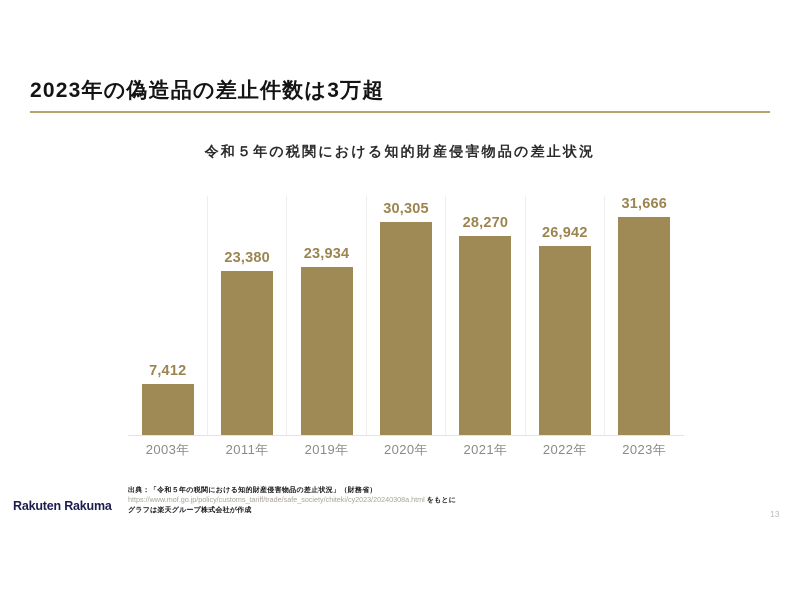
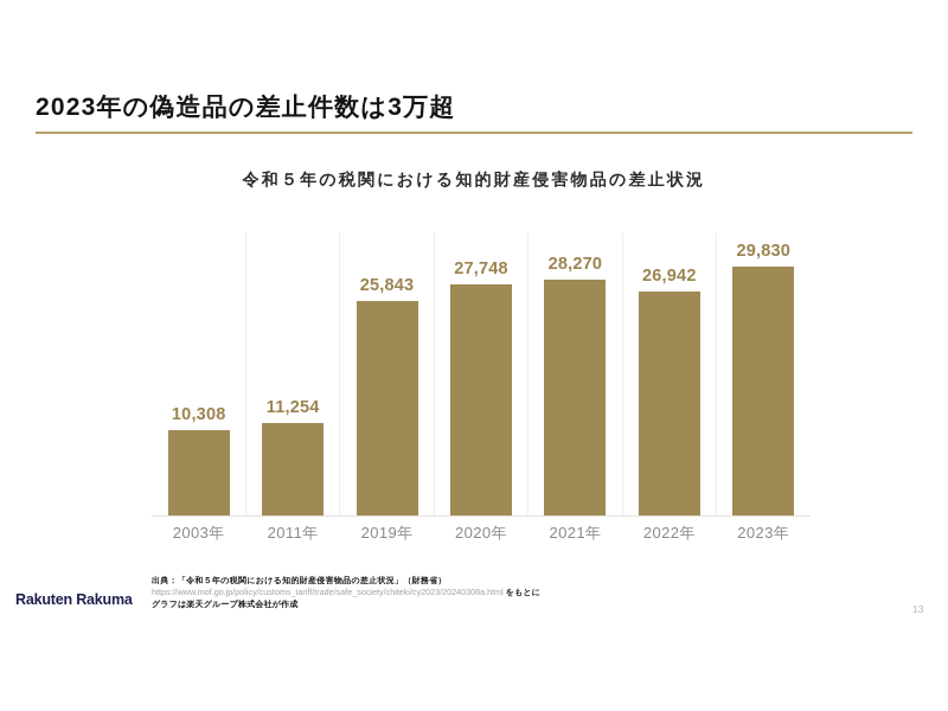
2003年: 7,412 -> 10,308
2011年: 23,380 -> 11,254
2019年: 23,934 -> 25,843
2020年: 30,305 -> 27,748
2023年: 31,666 -> 29,830
